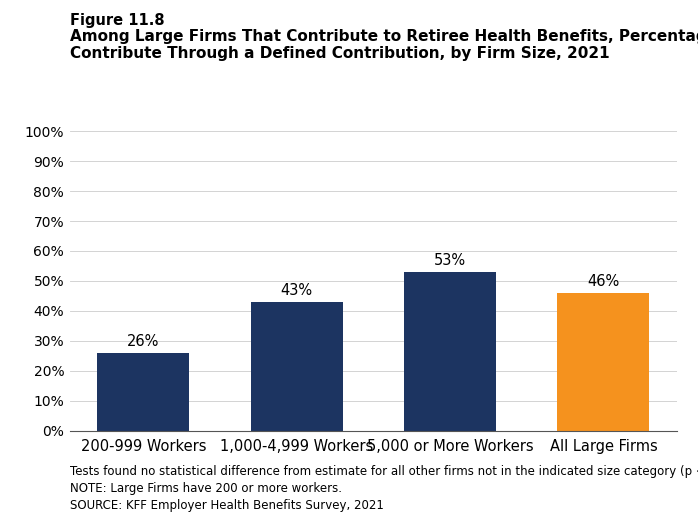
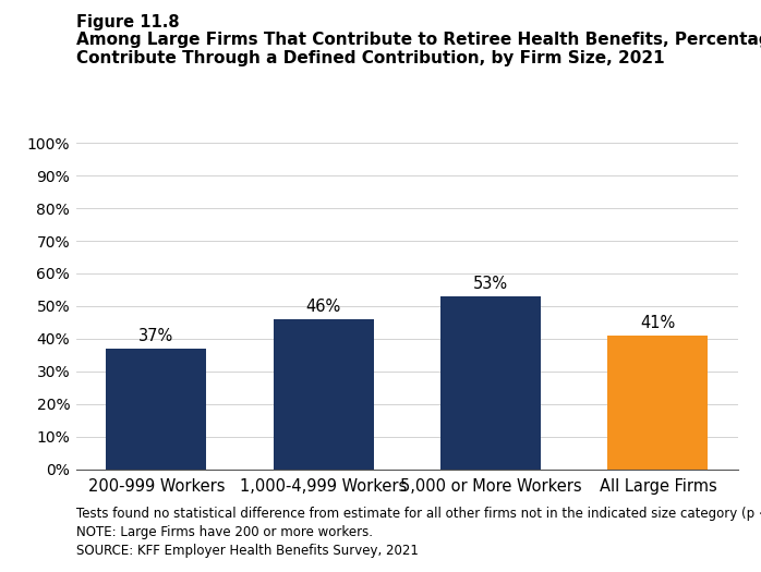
200-999 Workers: 26% -> 37%
1,000-4,999 Workers: 43% -> 46%
All Large Firms: 46% -> 41%
